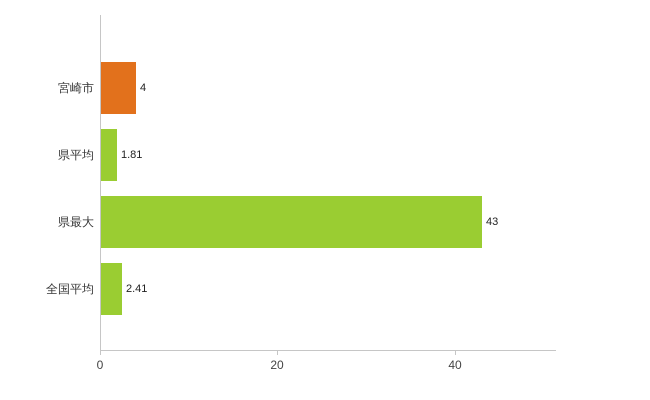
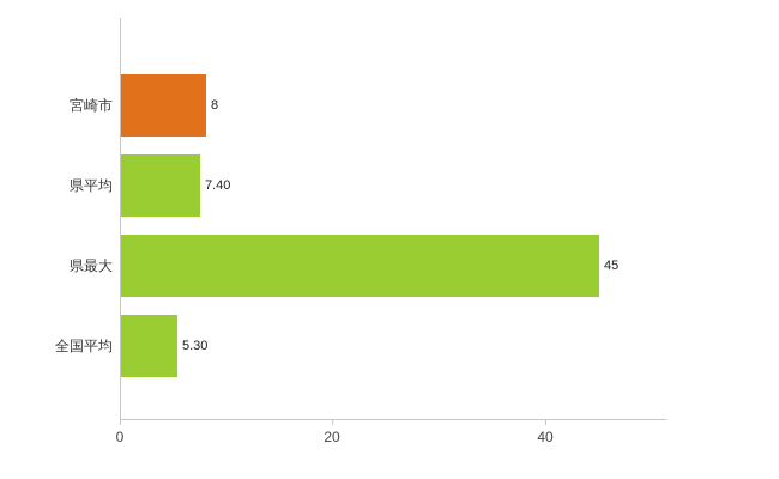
宮崎市: 4 -> 8
県平均: 1.81 -> 7.40
県最大: 43 -> 45
全国平均: 2.41 -> 5.30
